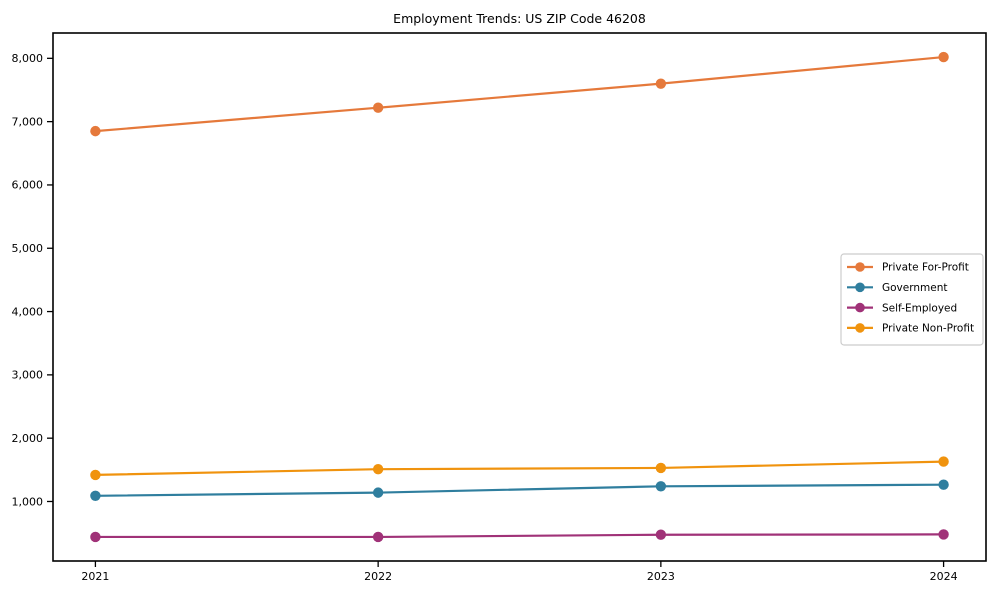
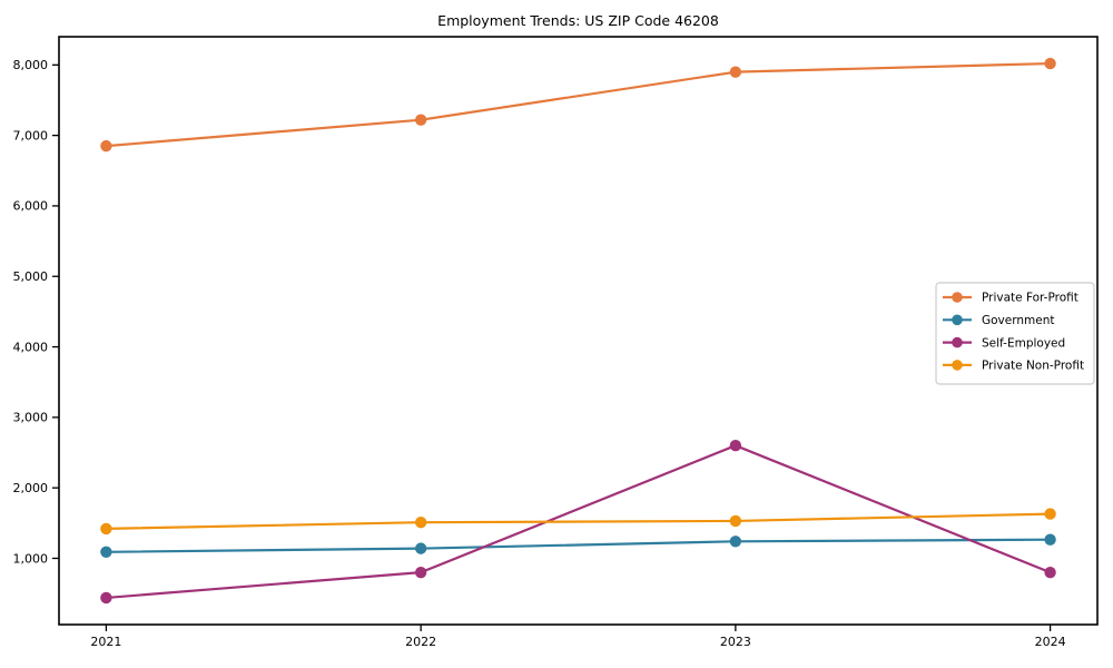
Self-Employed/2022: 400 -> 800
Private For-Profit/2023: 7600 -> 7900
Self-Employed/2023: 500 -> 2600
Self-Employed/2024: 500 -> 800
